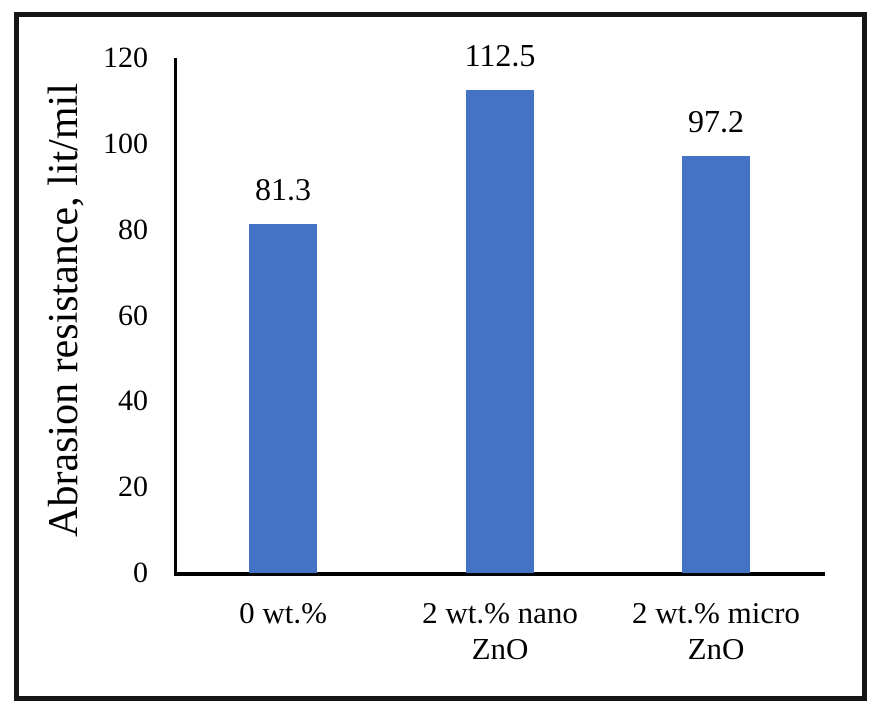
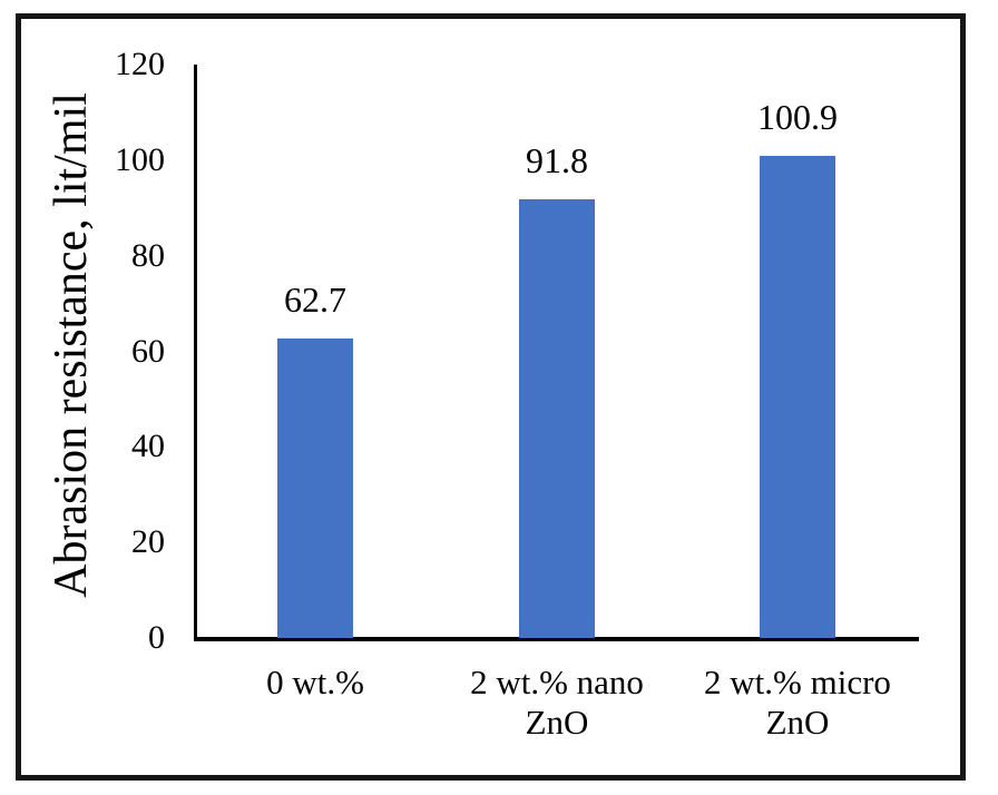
0 wt.%: 81.3 -> 62.7
2 wt.% nano ZnO: 112.5 -> 91.8
2 wt.% micro ZnO: 97.2 -> 100.9
